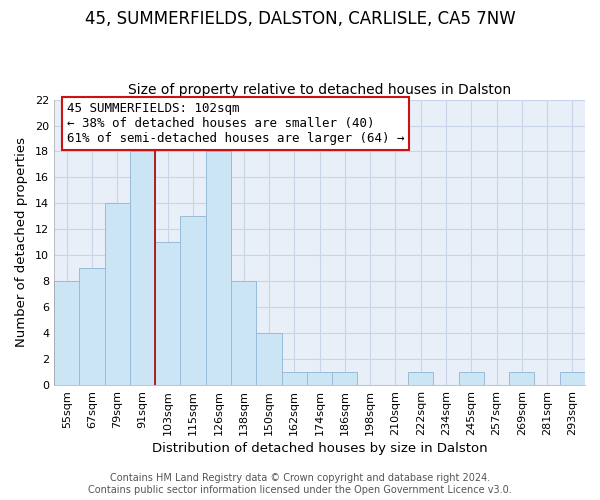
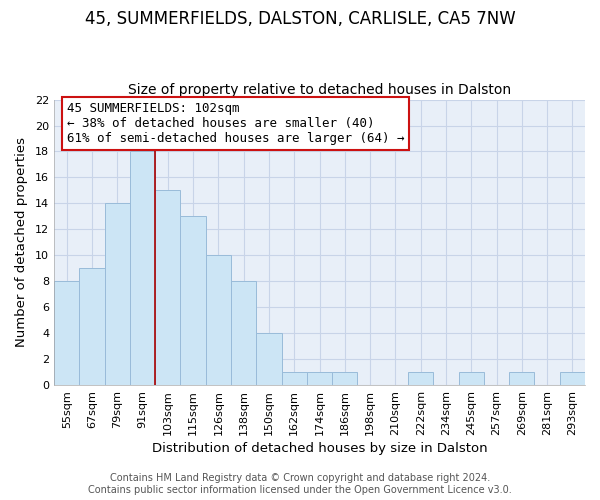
103sqm: 11 -> 15
126sqm: 18 -> 10
